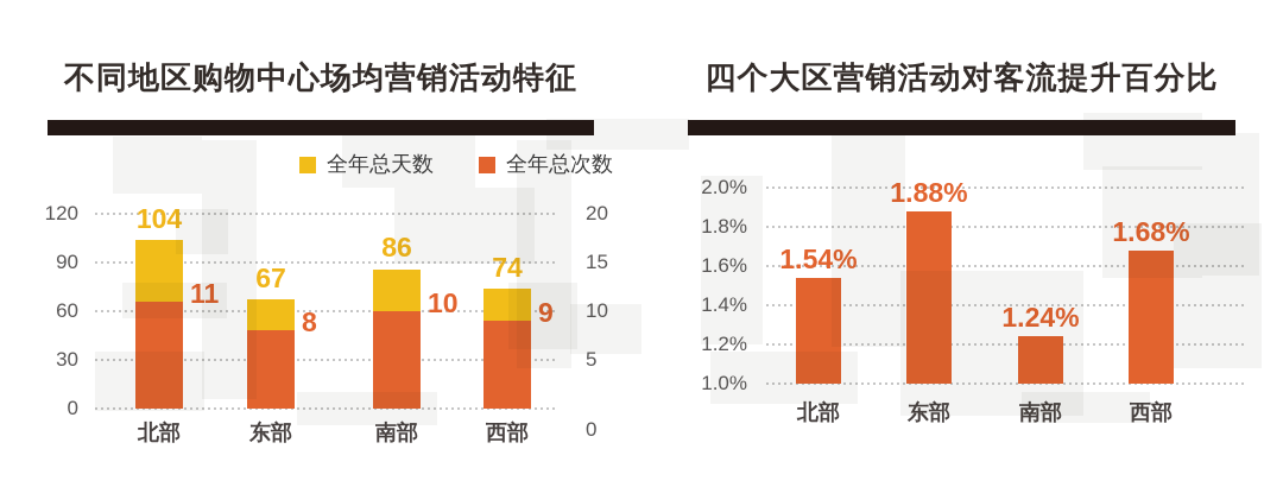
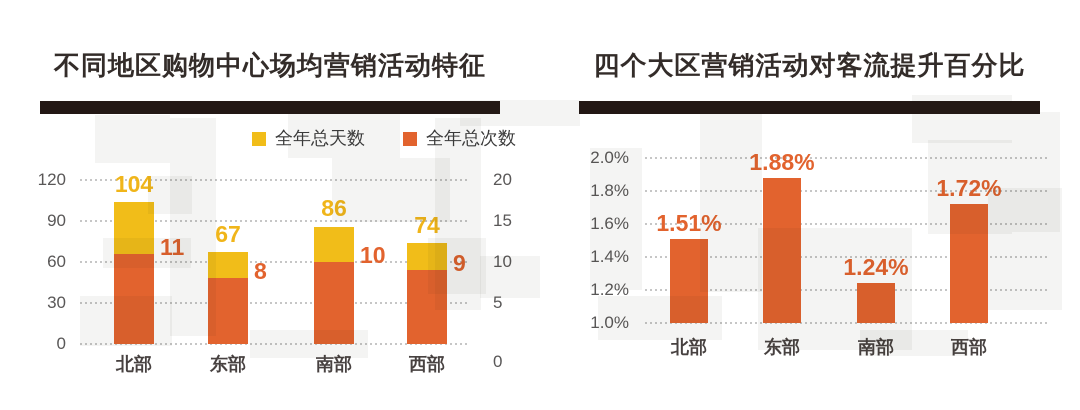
四个大区营销活动对客流提升百分比/北部: 1.54% -> 1.51%
四个大区营销活动对客流提升百分比/西部: 1.68% -> 1.72%
